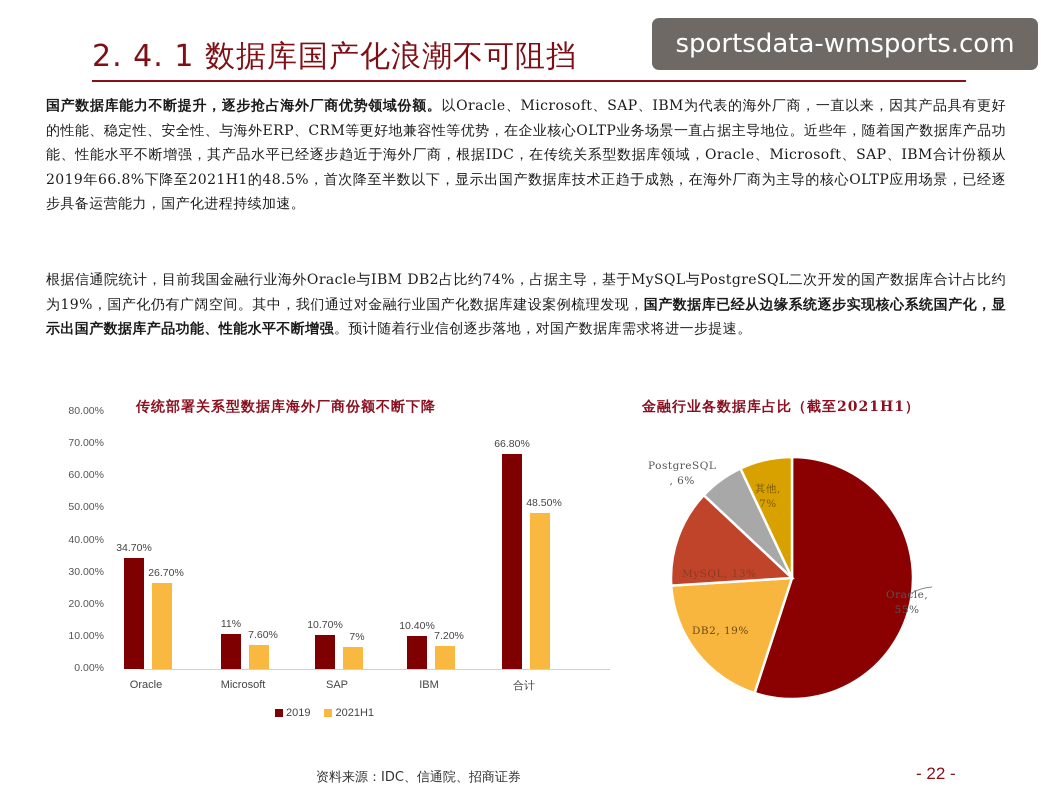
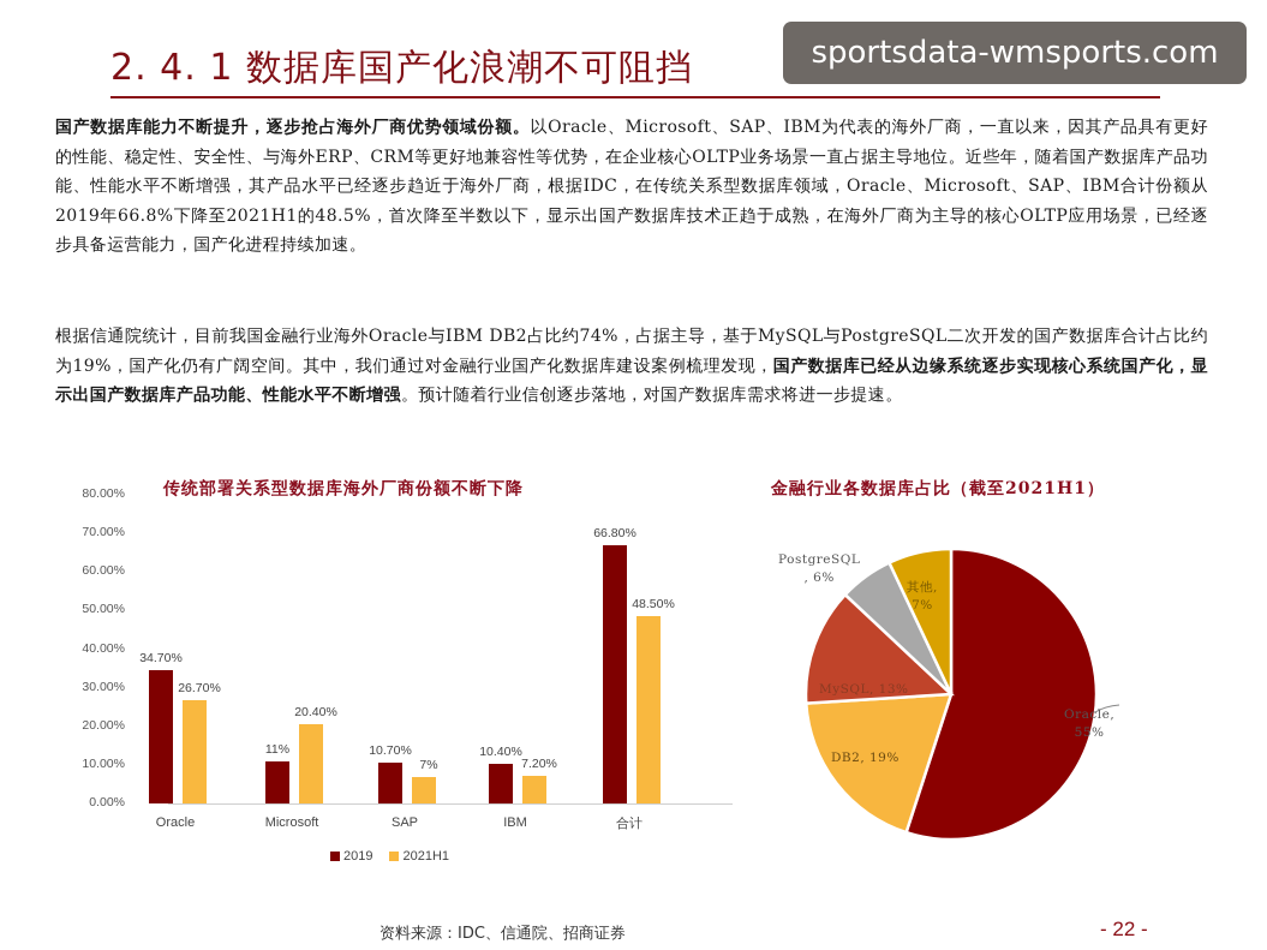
传统部署关系型数据库海外厂商份额不断下降/2021H1/Microsoft: 7.60% -> 20.40%
